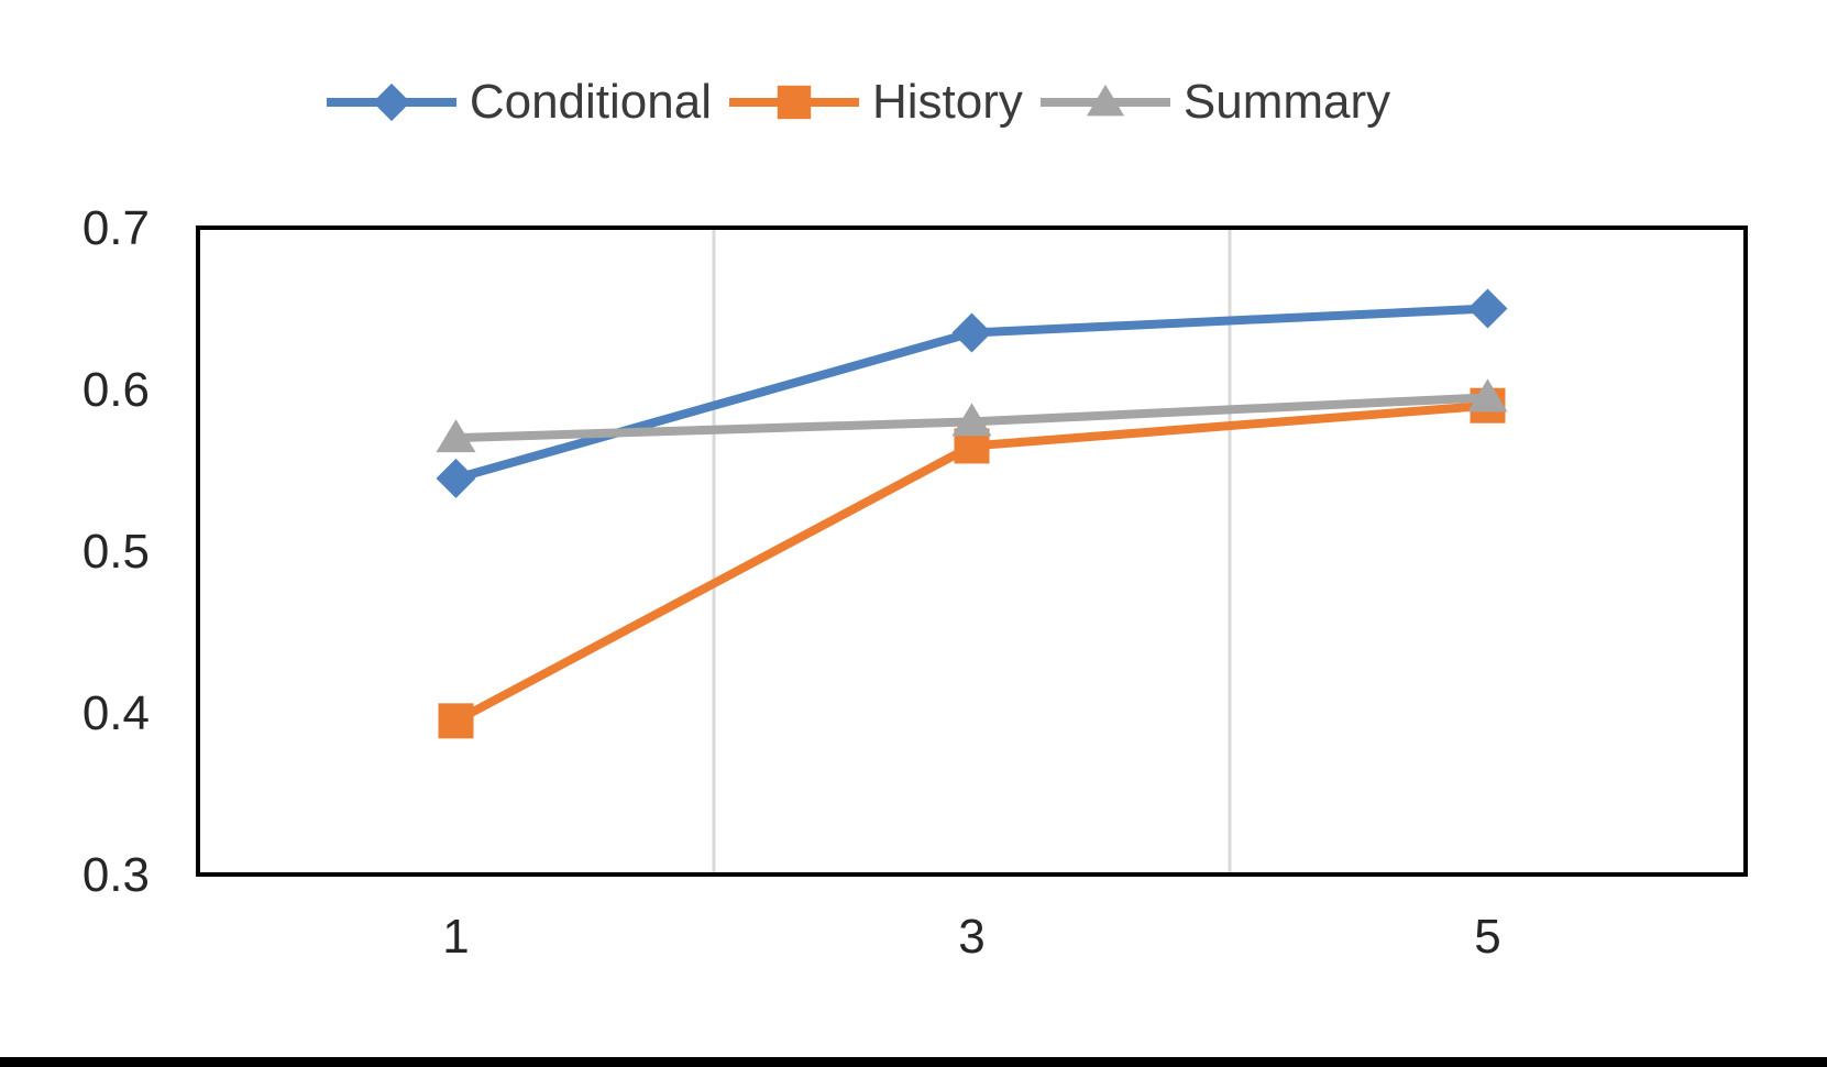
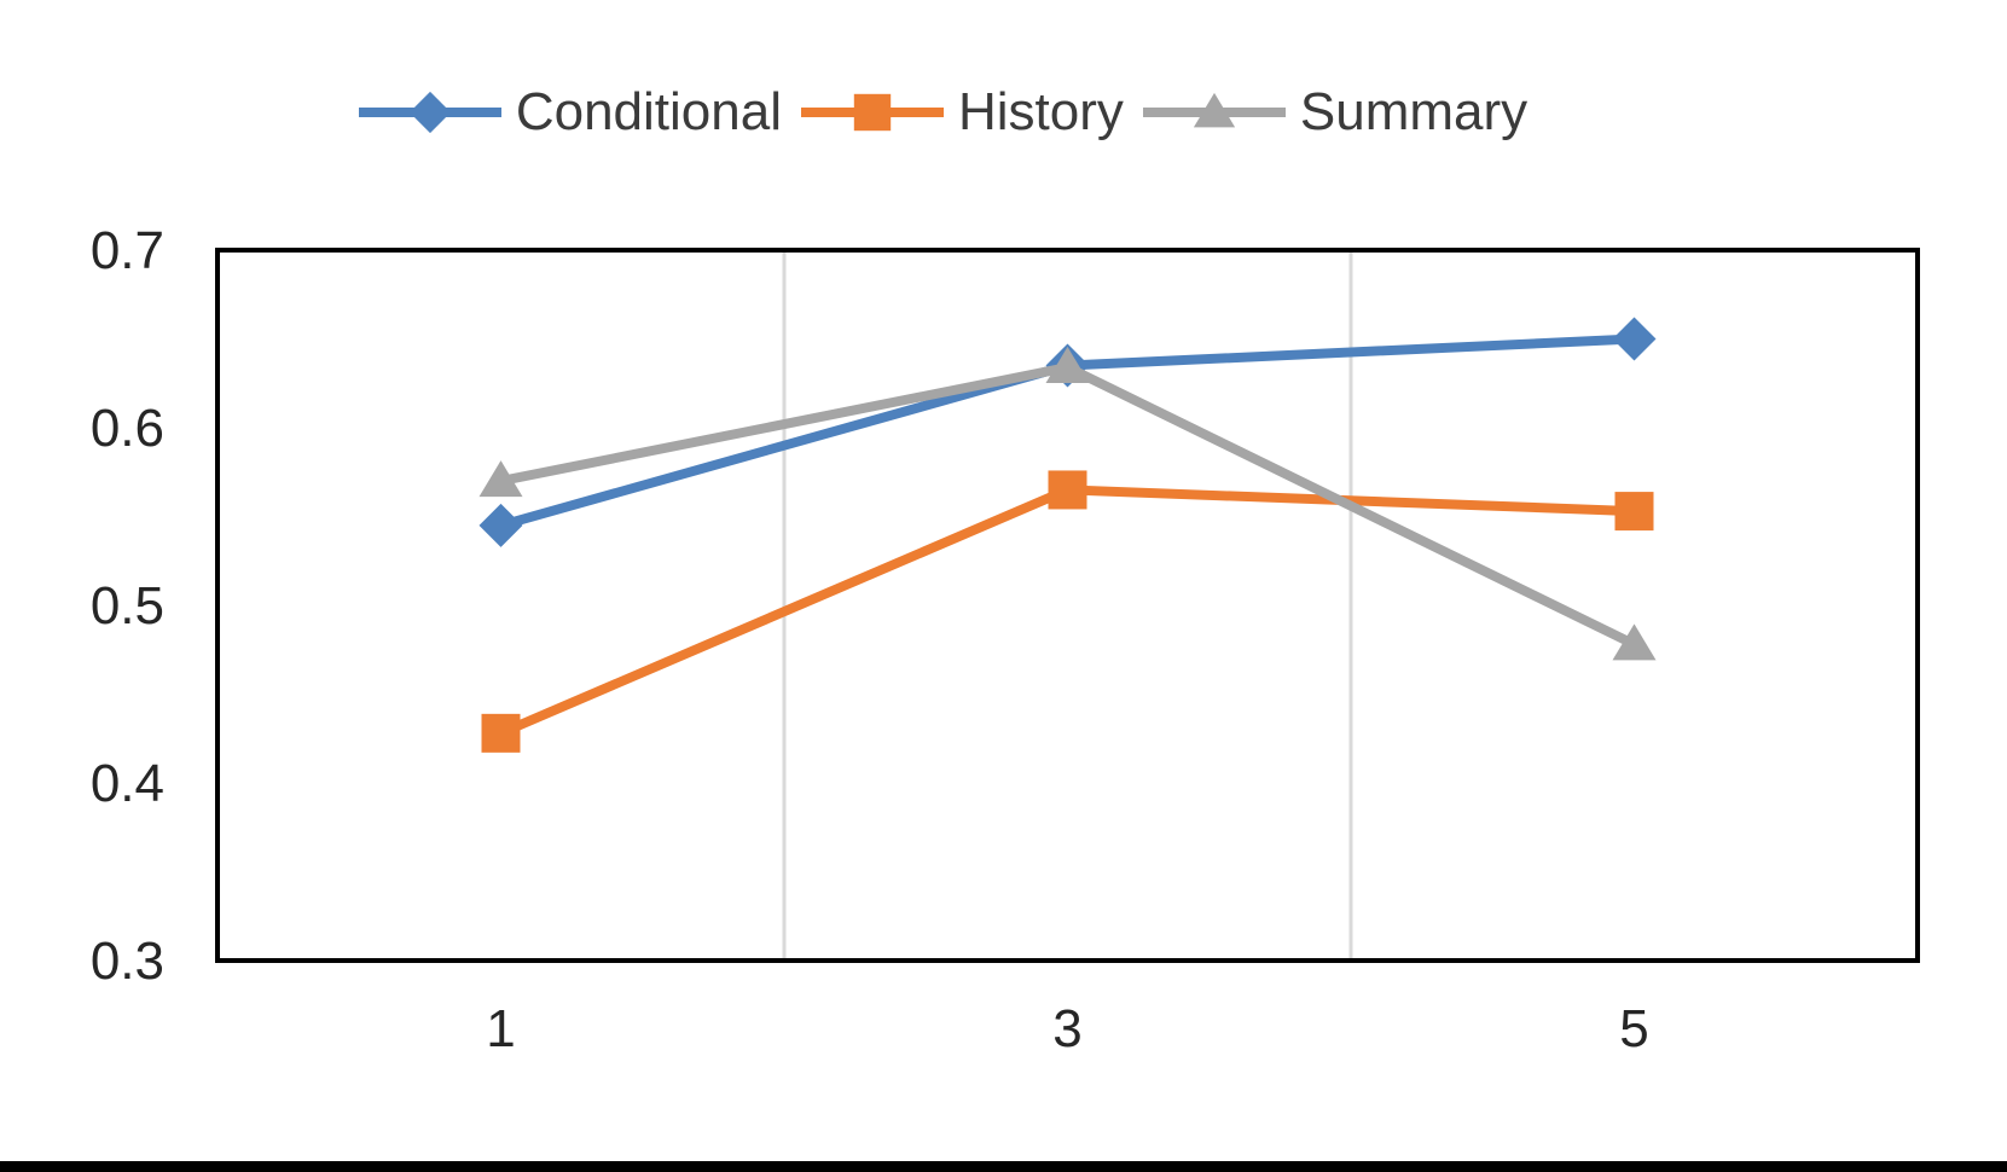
History/1: 0.395 -> 0.428
Summary/3: 0.580 -> 0.634
History/5: 0.590 -> 0.553
Summary/5: 0.595 -> 0.478
